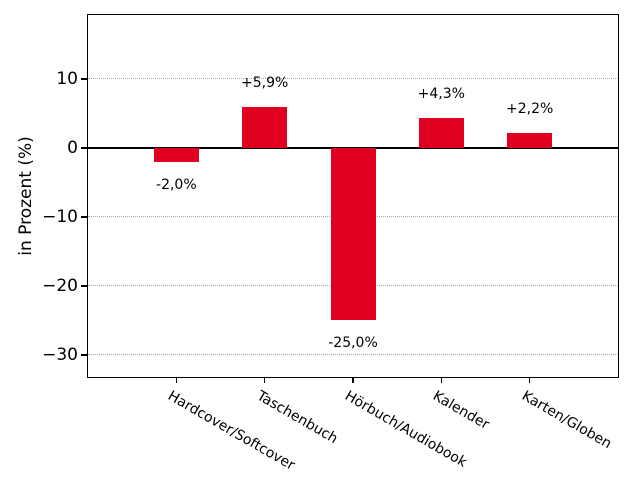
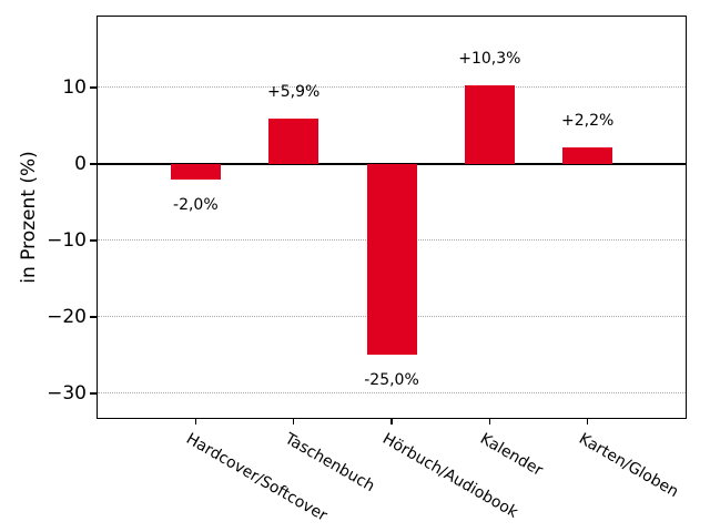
Kalender: +4,3% -> +10,3%
